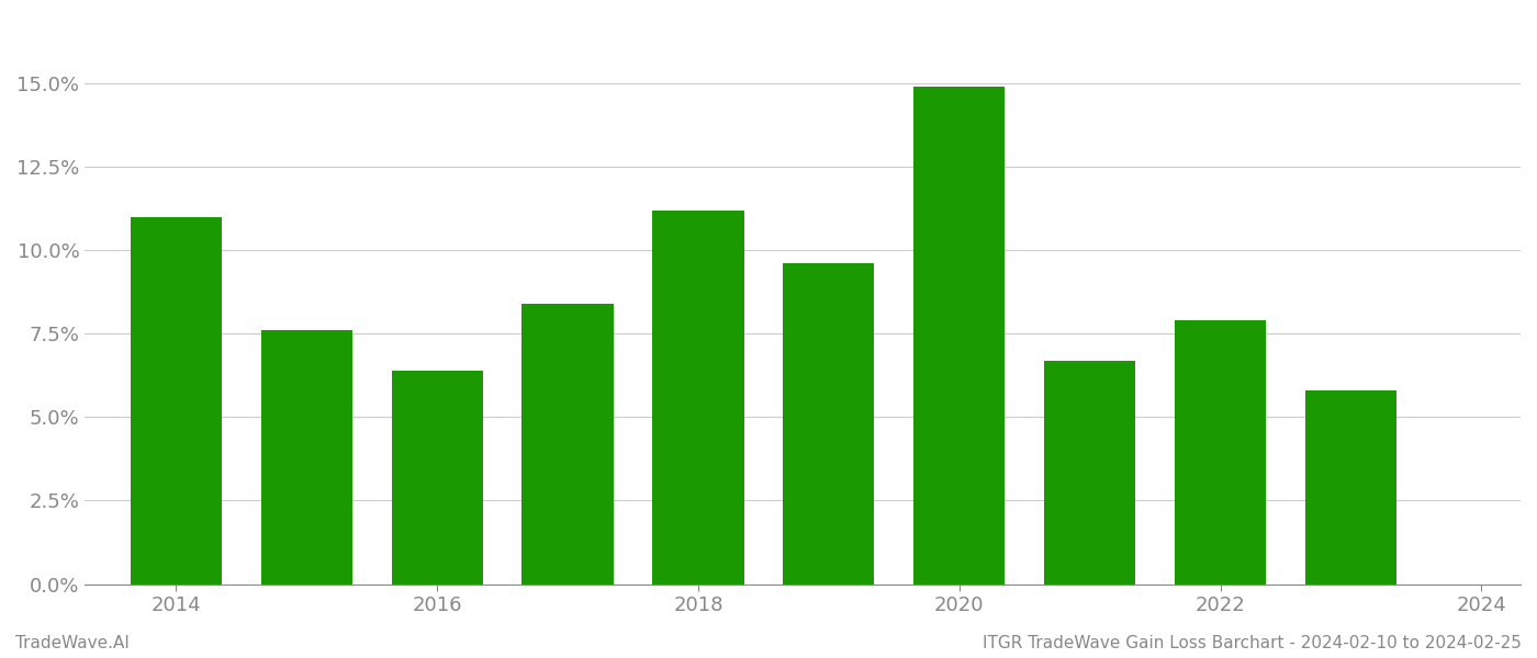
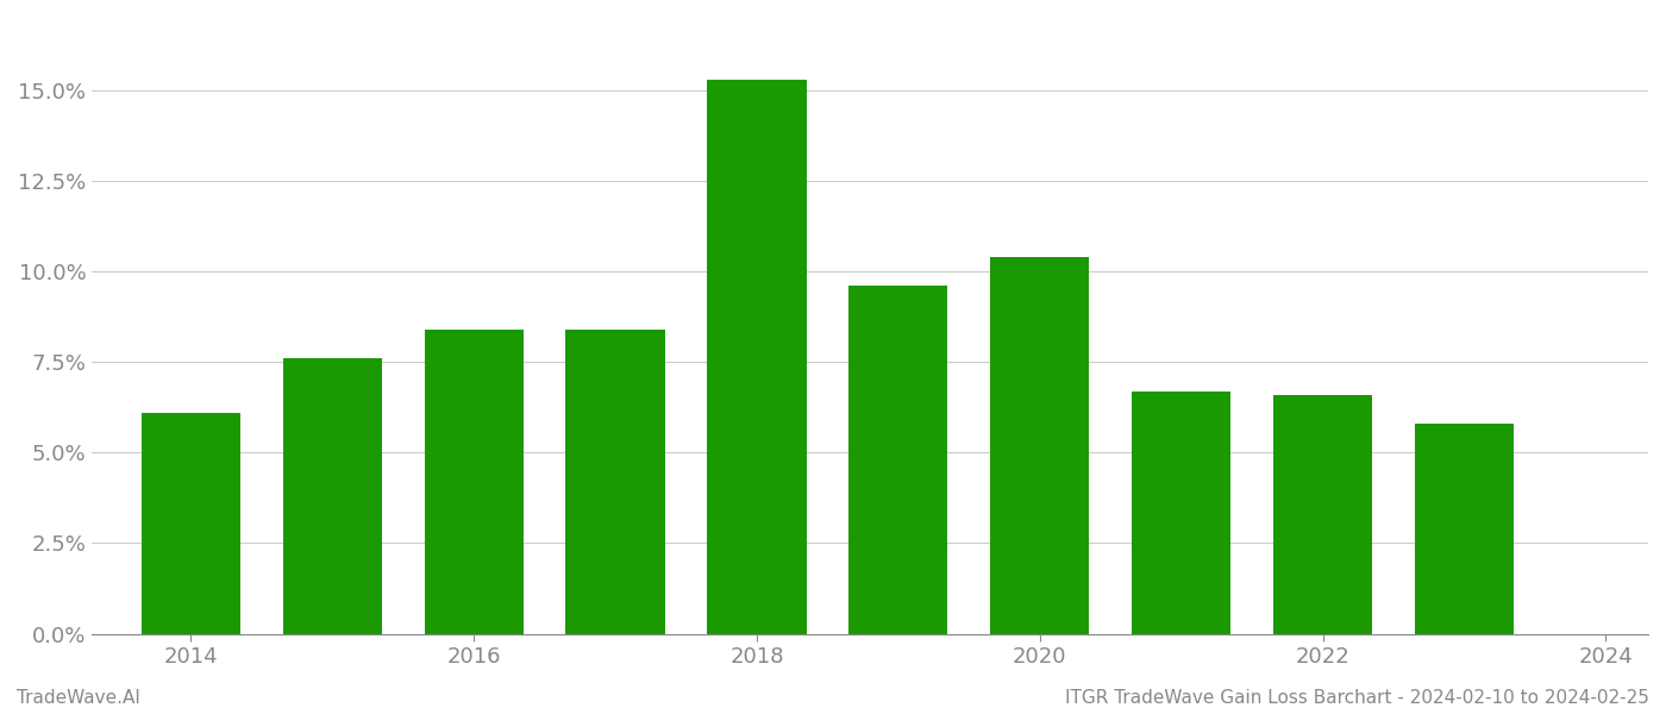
2014: 11.0% -> 6.1%
2016: 6.4% -> 8.4%
2018: 11.2% -> 15.3%
2020: 14.9% -> 10.4%
2022: 7.9% -> 6.6%
